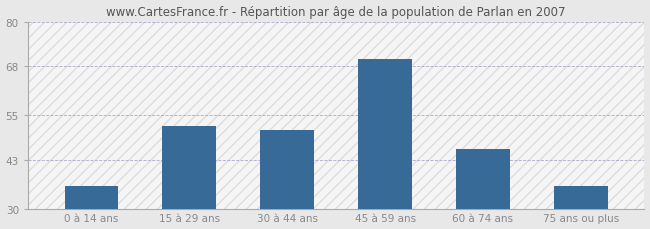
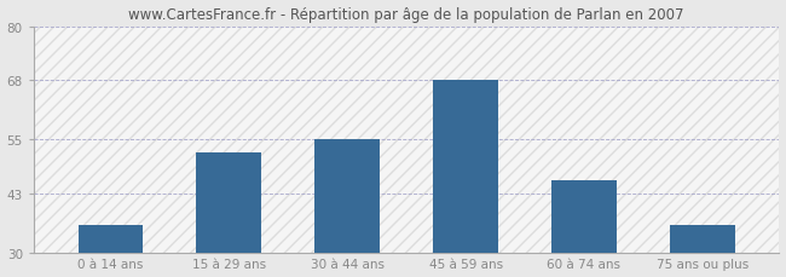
30 à 44 ans: 51 -> 55
45 à 59 ans: 70 -> 68
